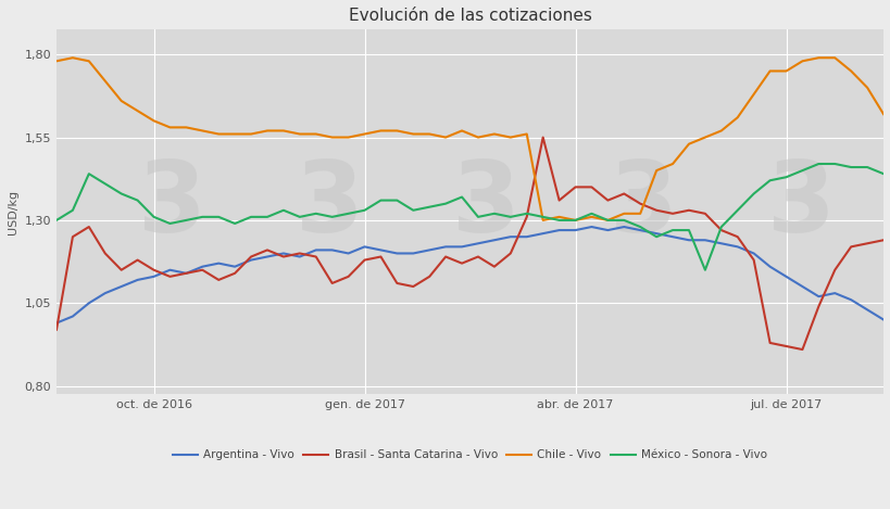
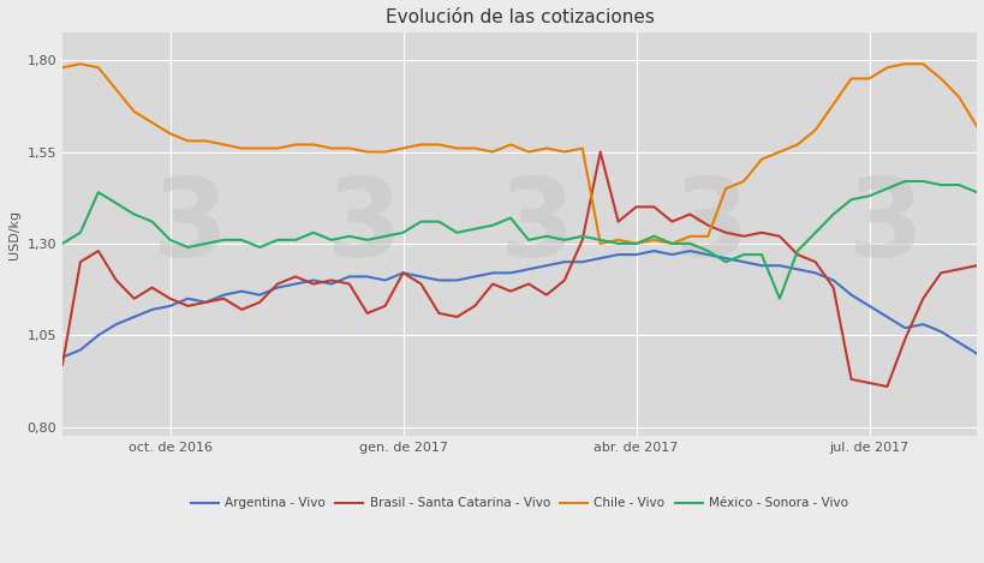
Brasil - Santa Catarina - Vivo/gen. de 2017: 1,18 -> 1,22
